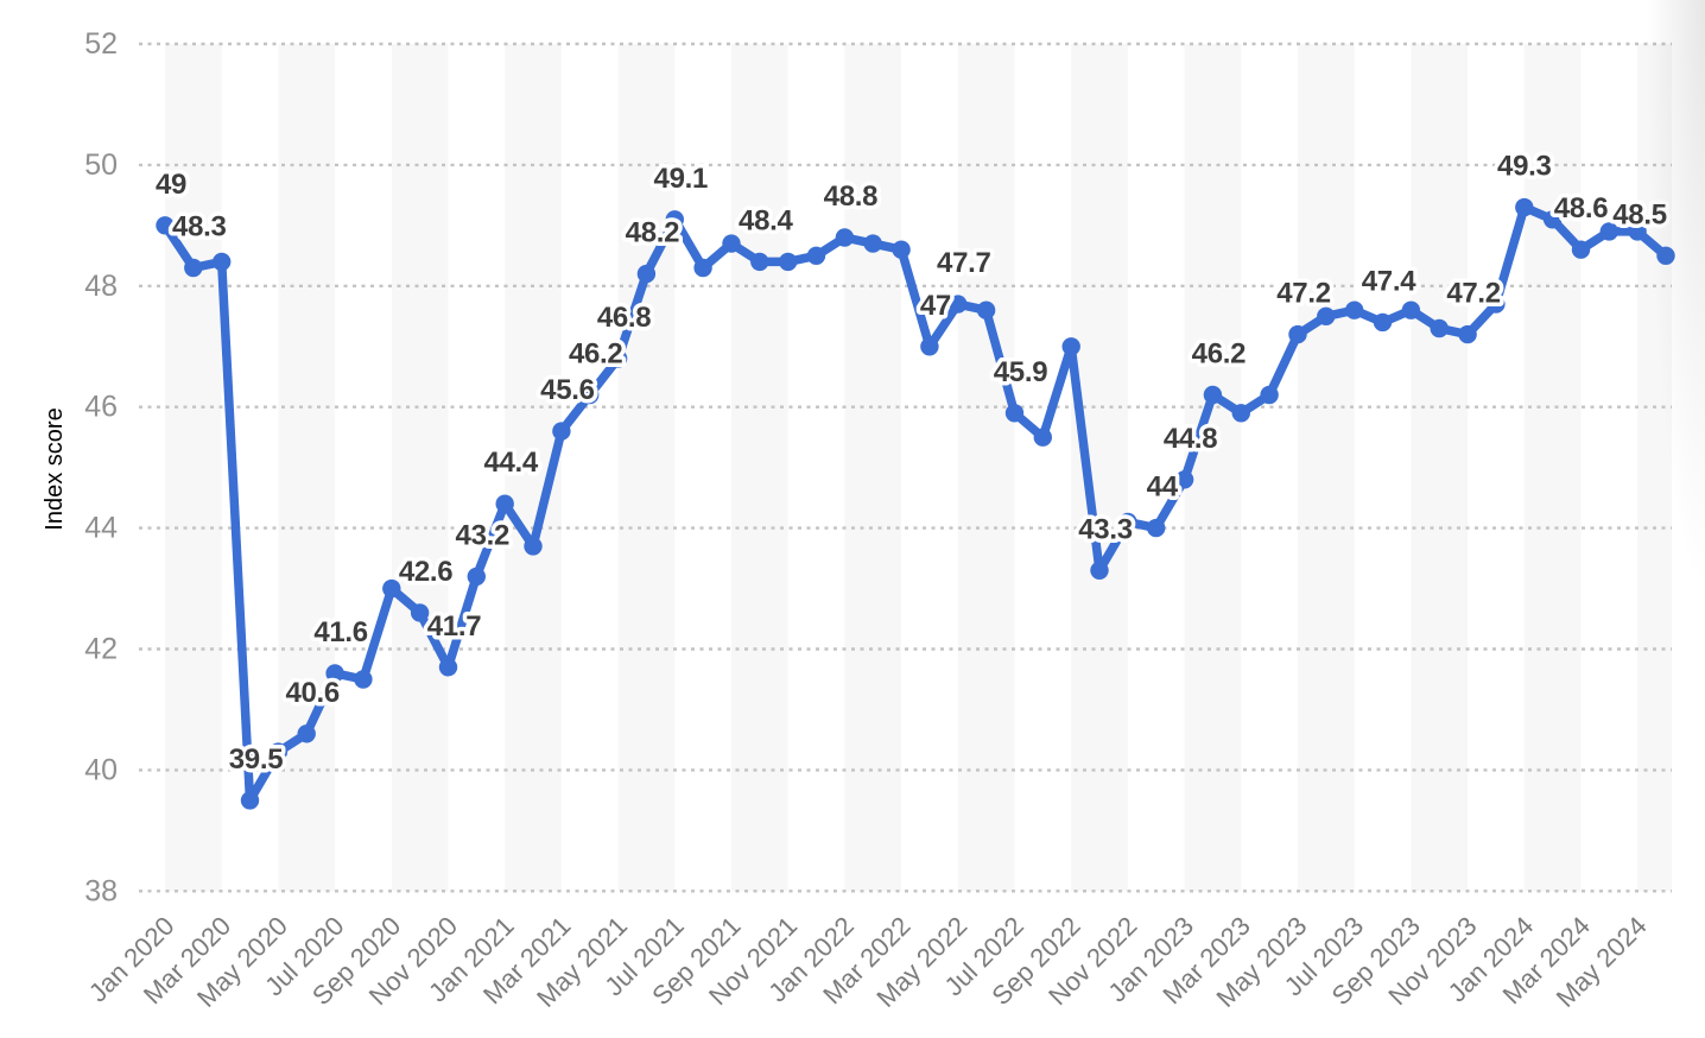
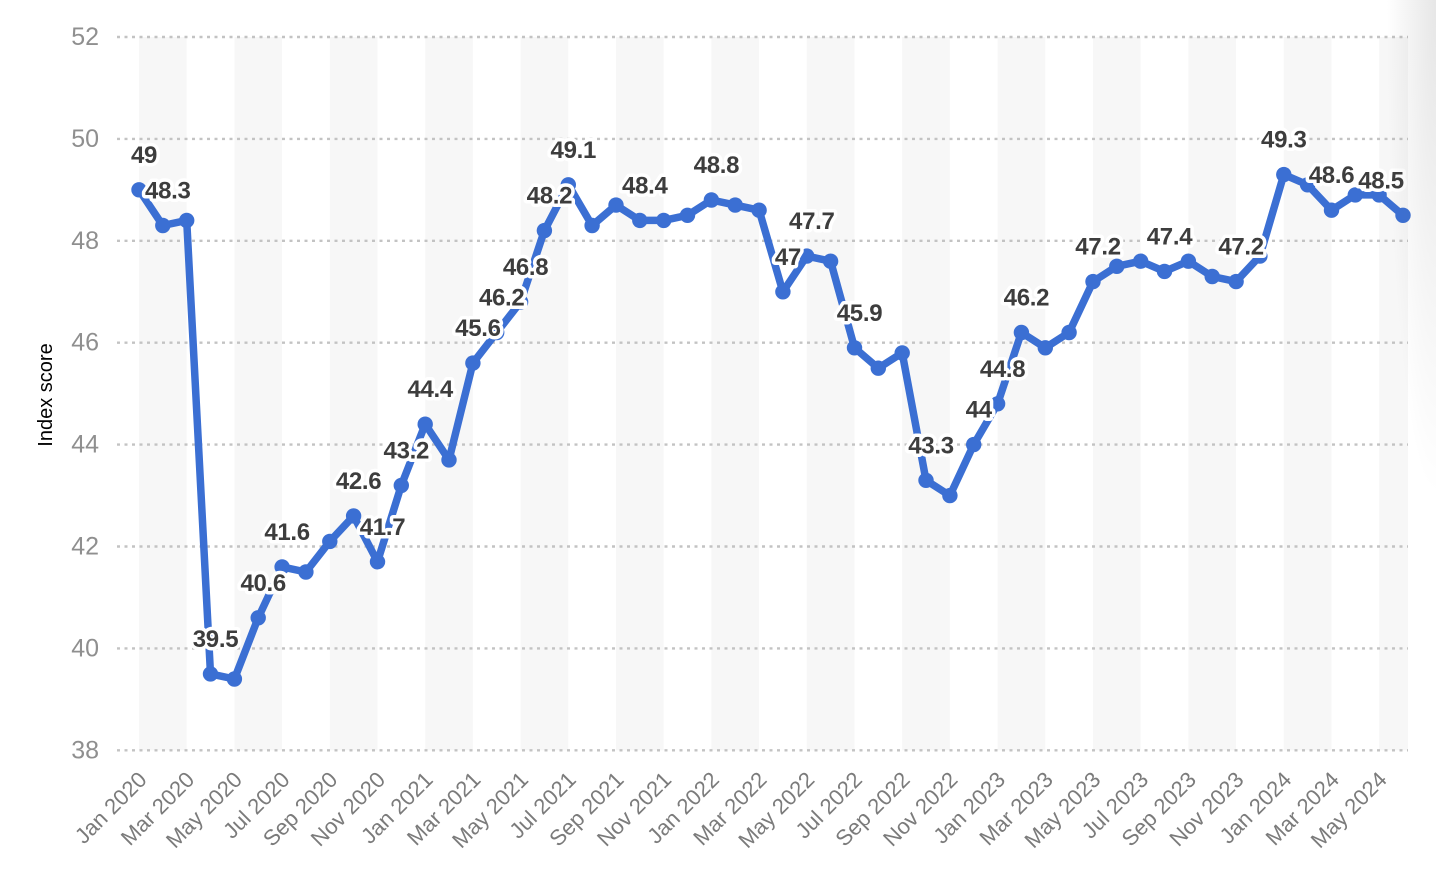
May 2020: 40.3 -> 39.4
Sep 2020: 43.0 -> 42.1
Sep 2022: 47.0 -> 45.8
Nov 2022: 44.1 -> 43.0
